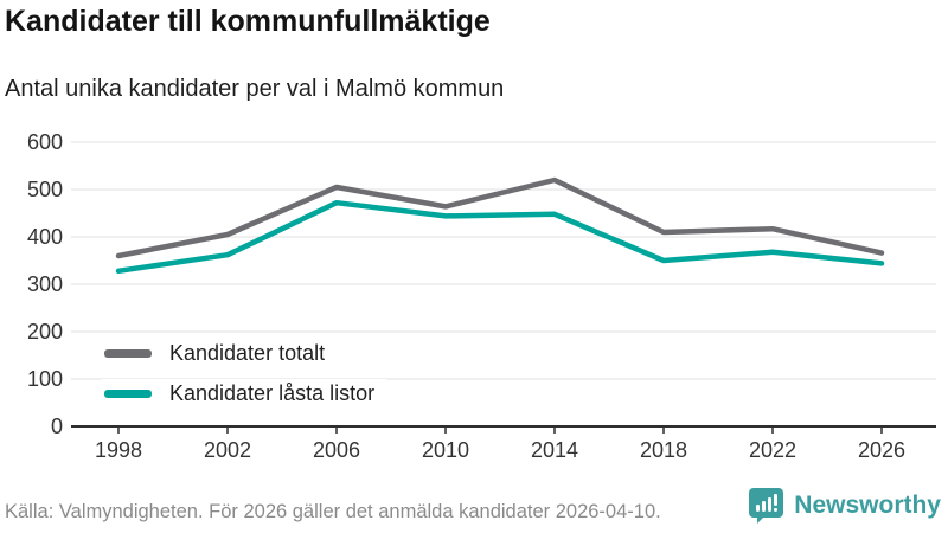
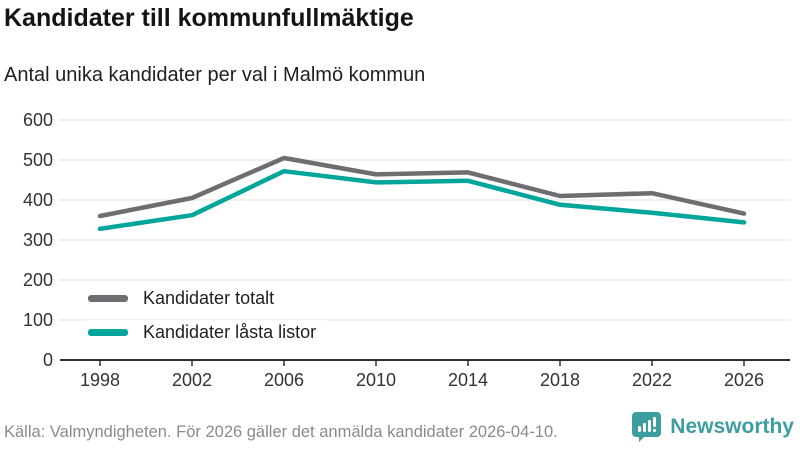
Kandidater totalt/2014: 520 -> 470
Kandidater låsta listor/2018: 350 -> 390
